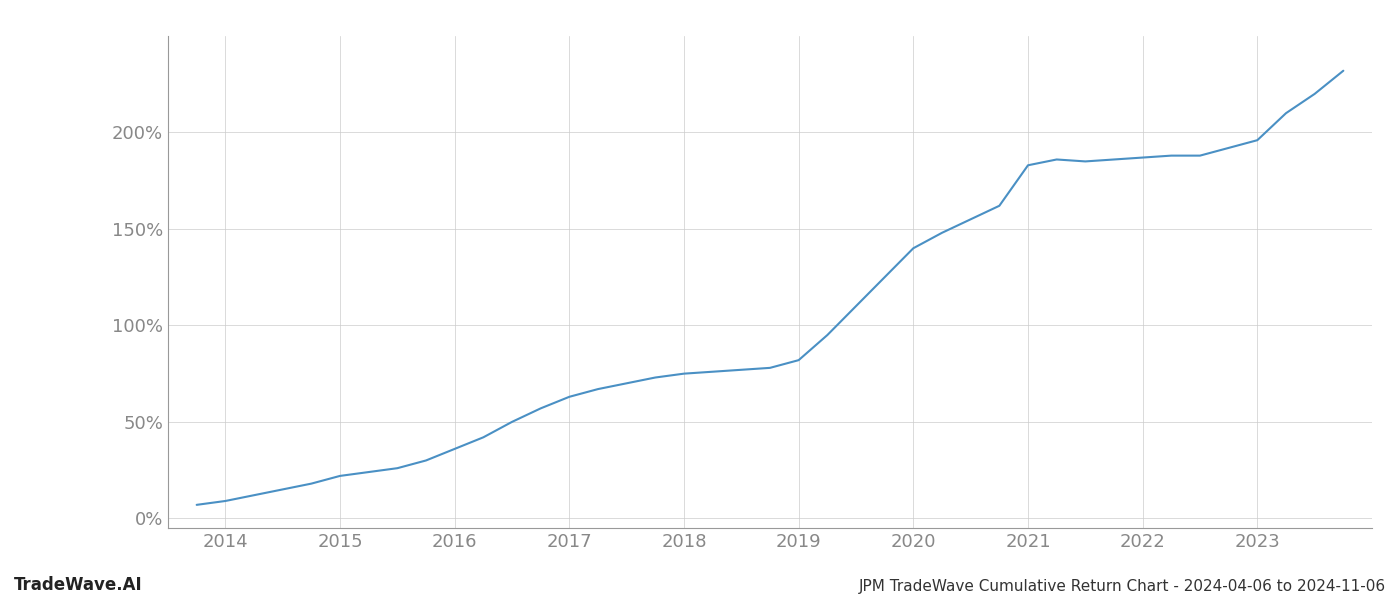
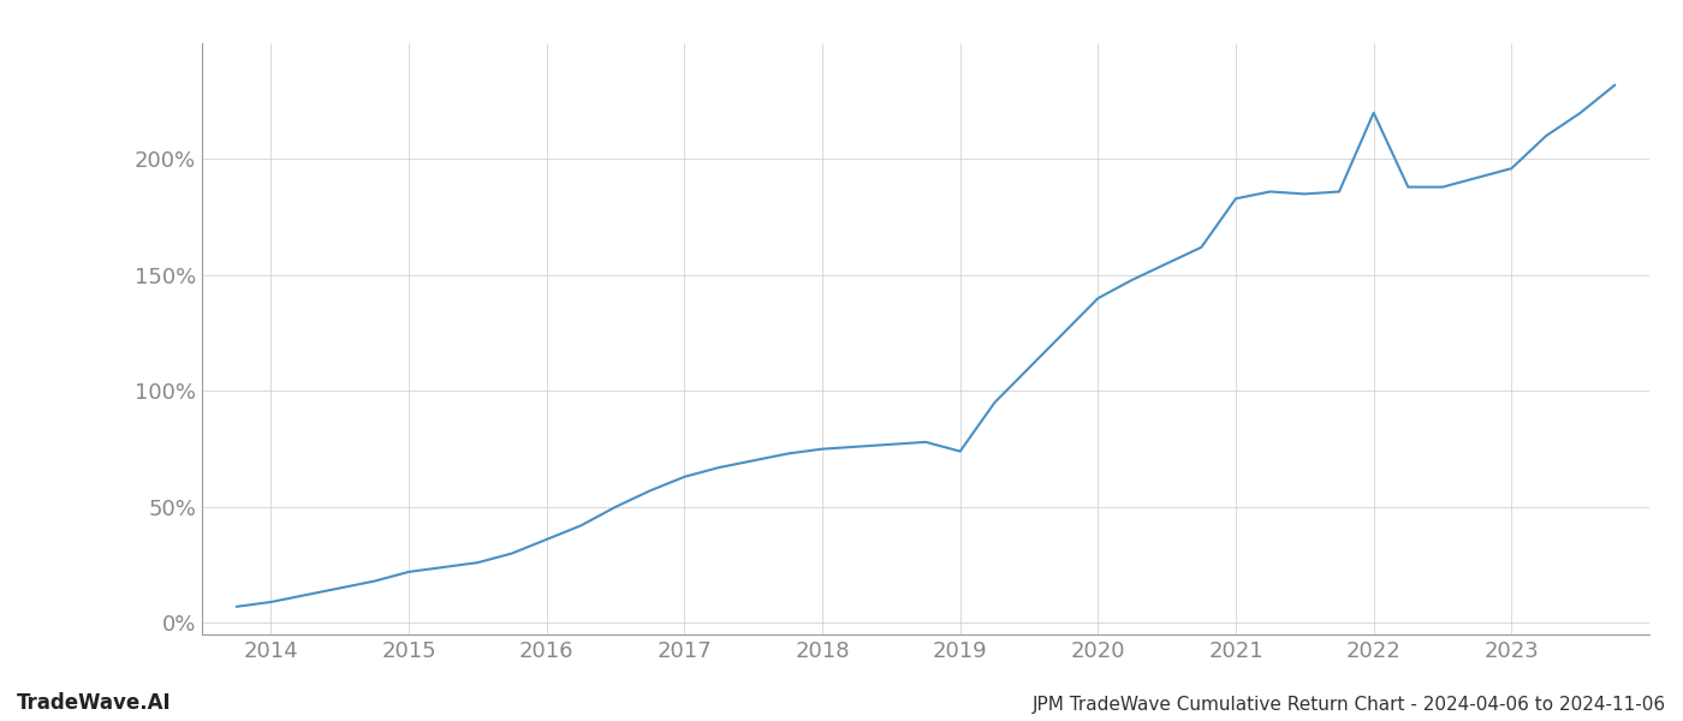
2019: 82% -> 74%
2022: 187% -> 220%
